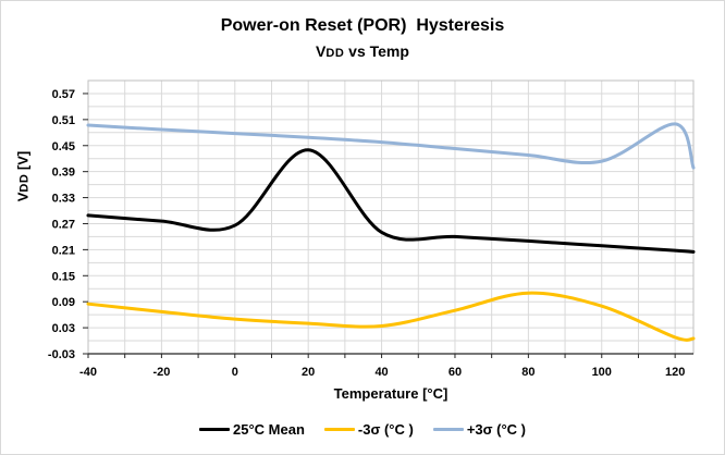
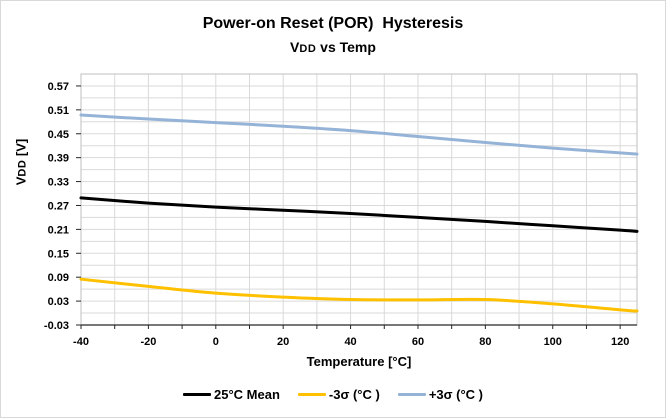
25°C Mean/20: 0.44 -> 0.26
-3σ (°C )/60: 0.07 -> 0.03
-3σ (°C )/80: 0.11 -> 0.03
-3σ (°C )/100: 0.08 -> 0.02
+3σ (°C )/120: 0.50 -> 0.40
